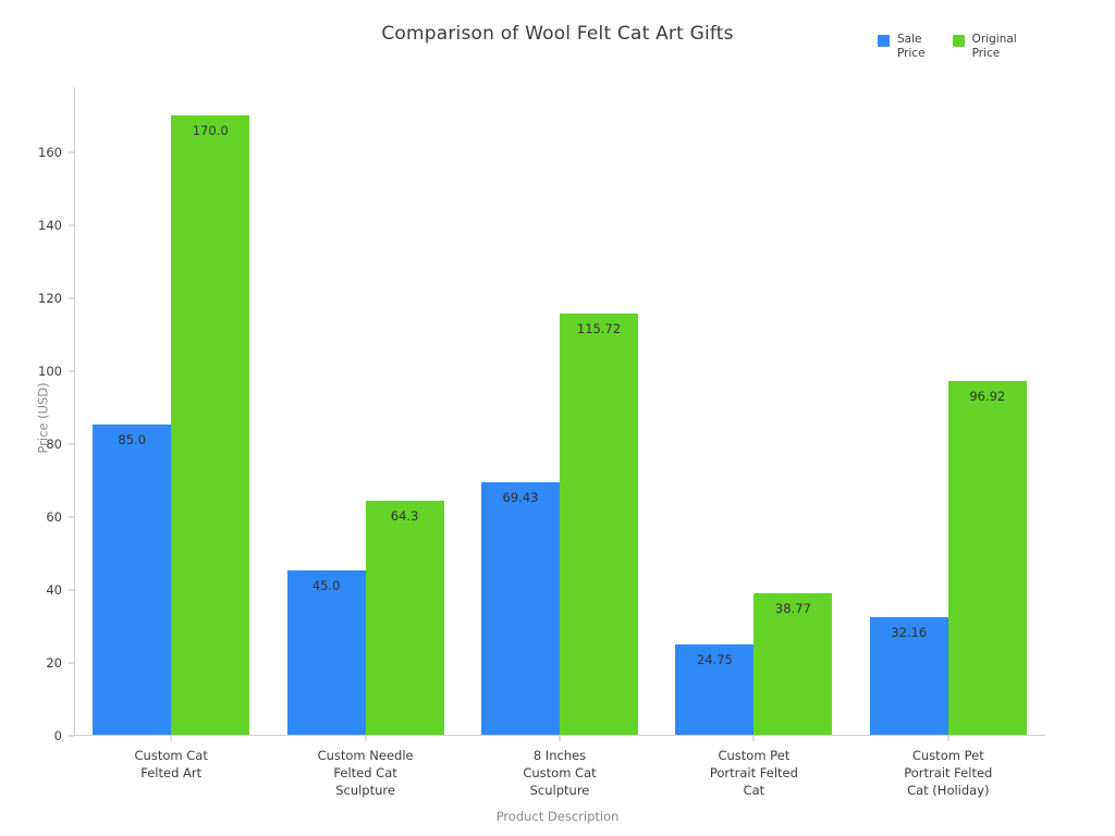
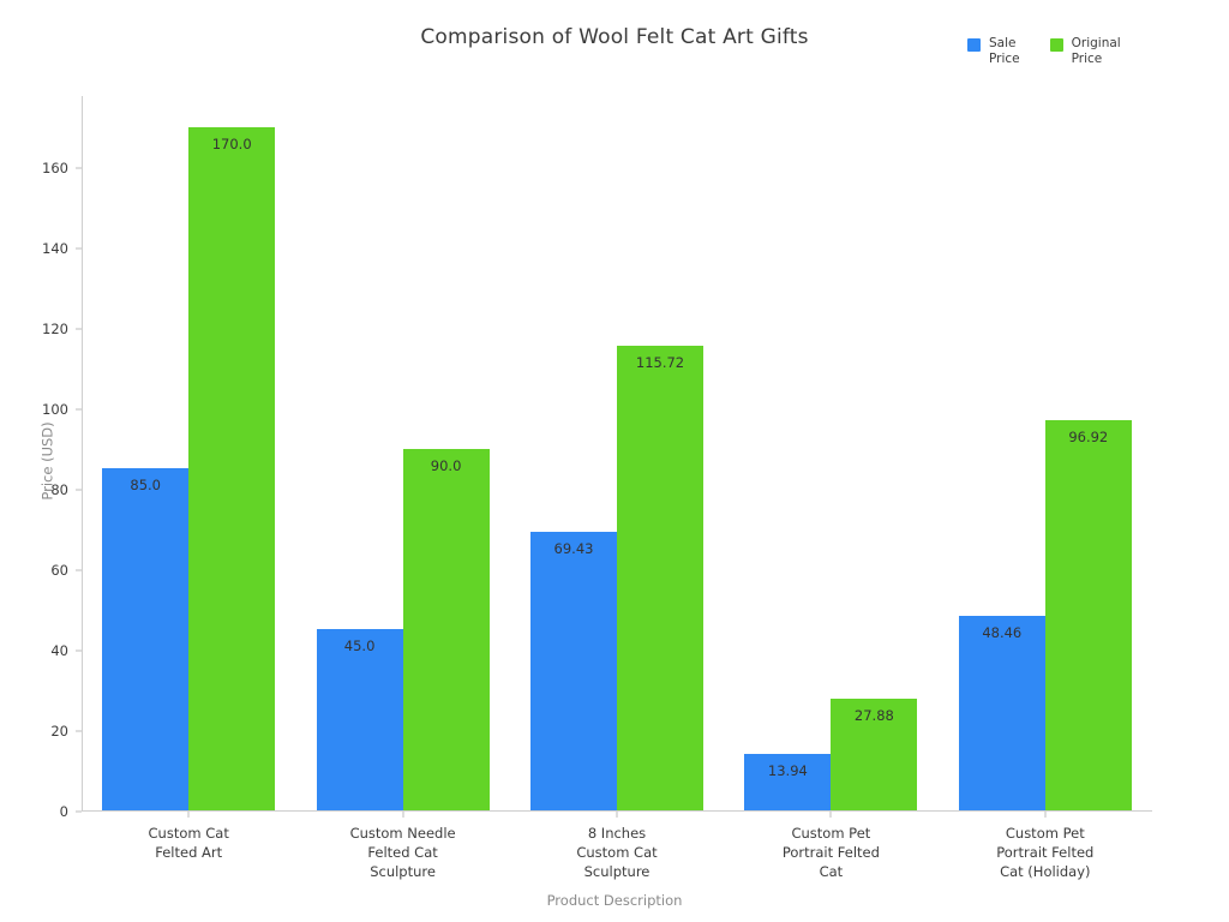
Original Price/Custom Needle Felted Cat Sculpture: 64.3 -> 90.0
Sale Price/Custom Pet Portrait Felted Cat: 24.75 -> 13.94
Original Price/Custom Pet Portrait Felted Cat: 38.77 -> 27.88
Sale Price/Custom Pet Portrait Felted Cat (Holiday): 32.16 -> 48.46
